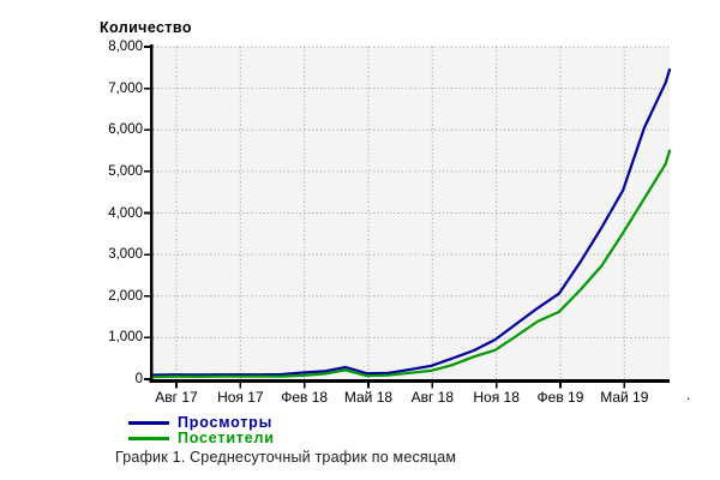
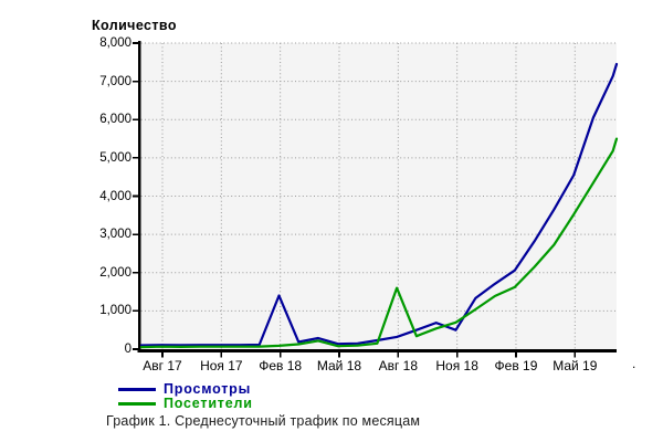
Просмотры/Фев 18: 200 -> 1400
Посетители/Авг 18: 200 -> 1600
Просмотры/Ноя 18: 1000 -> 500
